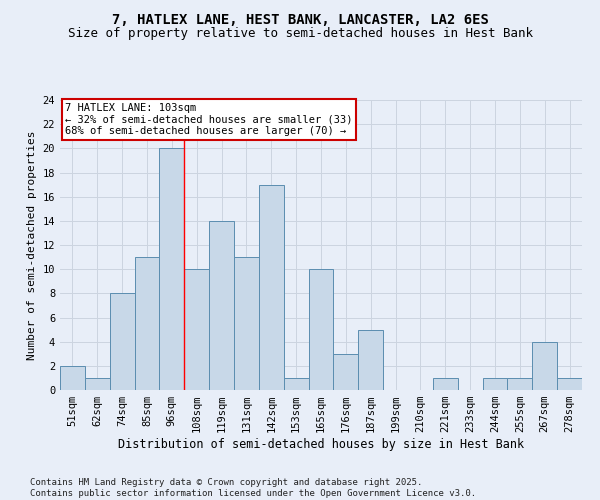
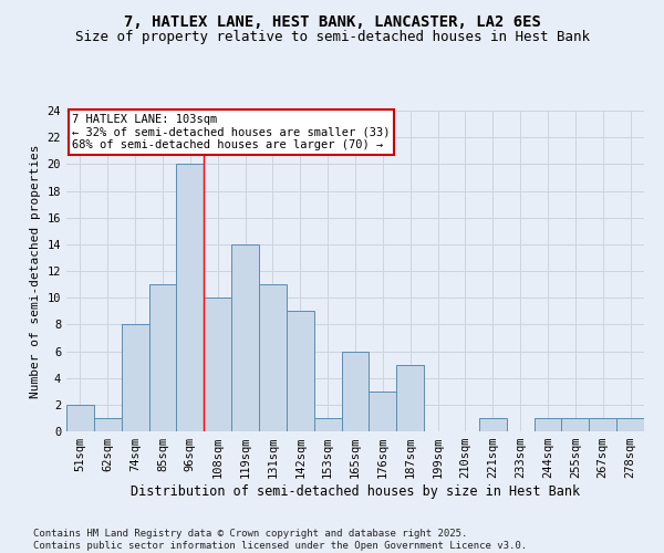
142sqm: 17 -> 9
165sqm: 10 -> 6
267sqm: 4 -> 1
